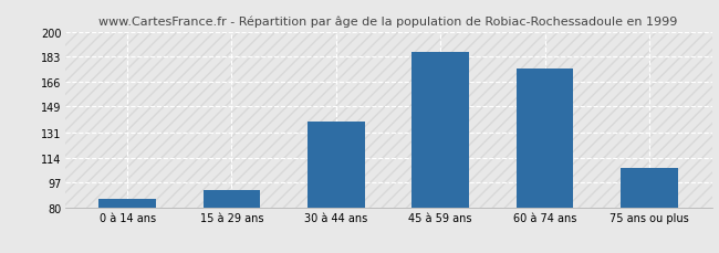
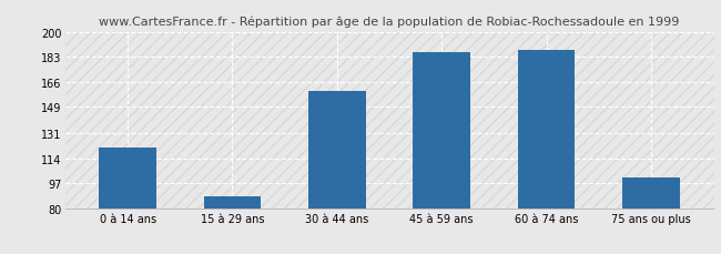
0 à 14 ans: 86 -> 121
15 à 29 ans: 92 -> 88
30 à 44 ans: 139 -> 160
60 à 74 ans: 175 -> 188
75 ans ou plus: 107 -> 101
